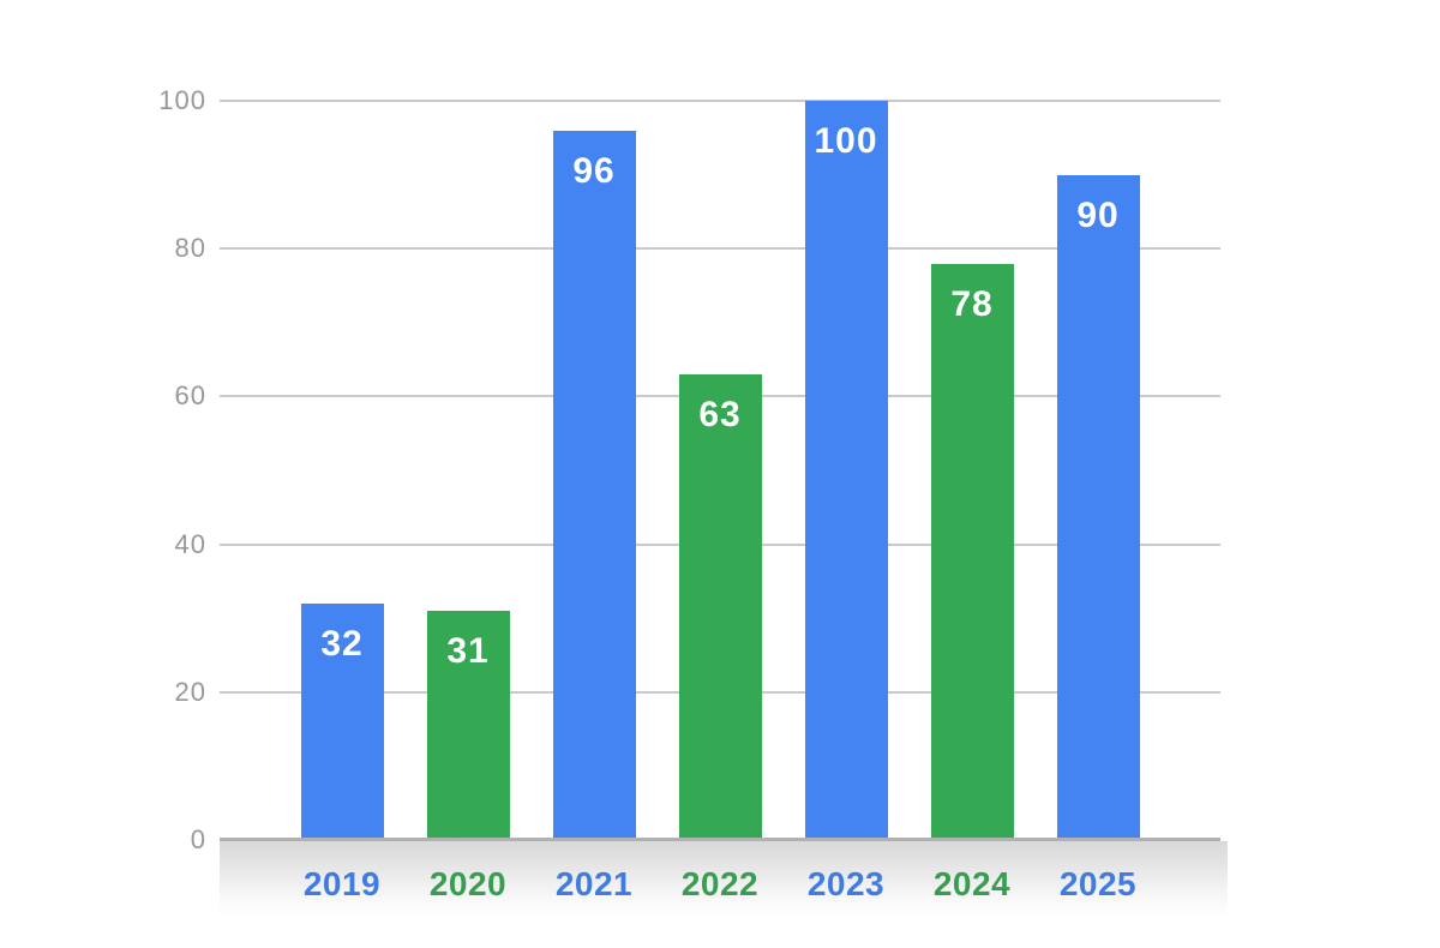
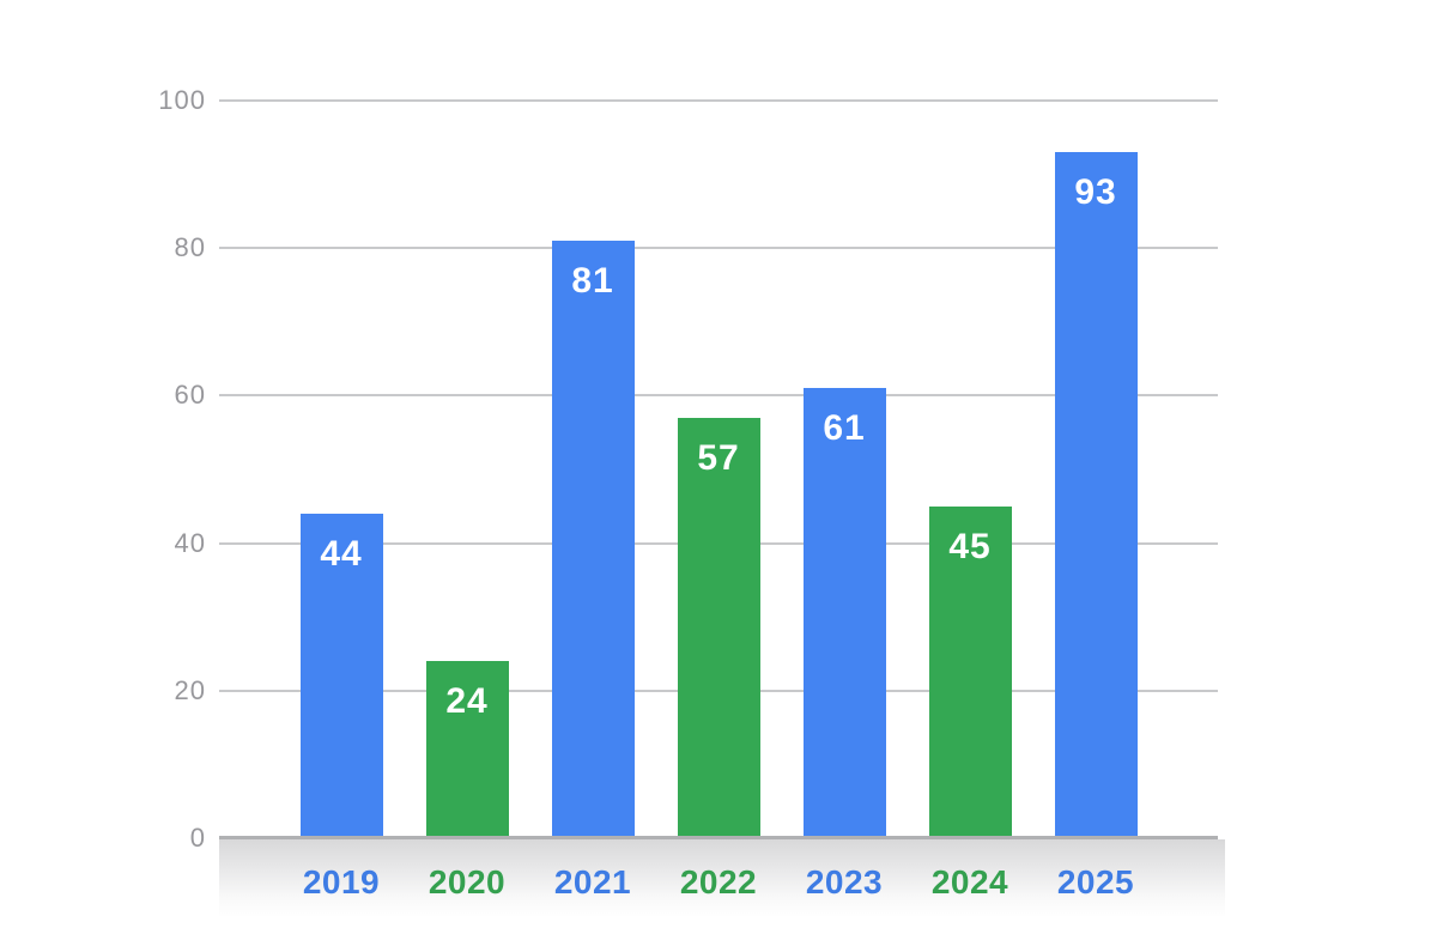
2019: 32 -> 44
2020: 31 -> 24
2021: 96 -> 81
2022: 63 -> 57
2023: 100 -> 61
2024: 78 -> 45
2025: 90 -> 93
